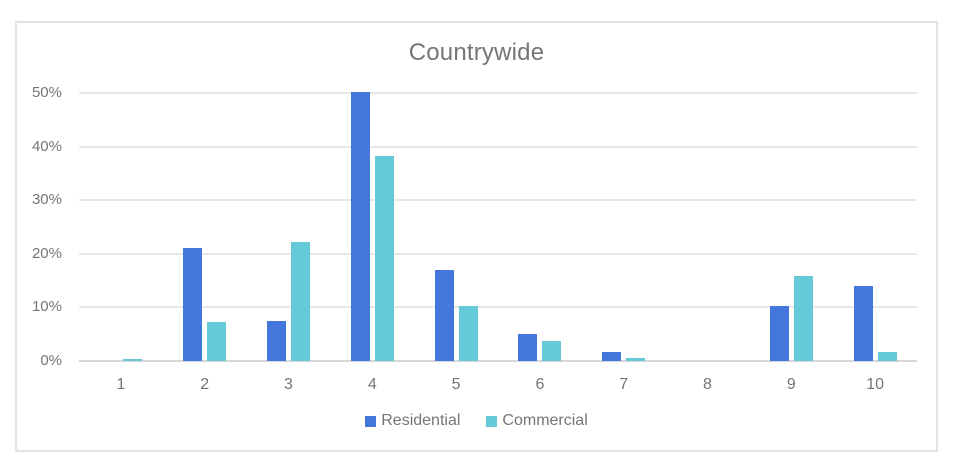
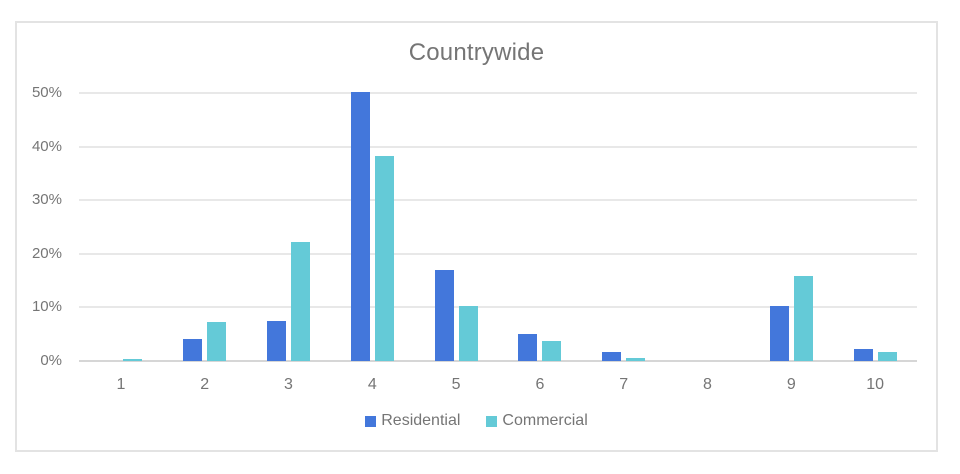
Residential/2: 21% -> 4%
Residential/10: 14% -> 2%
